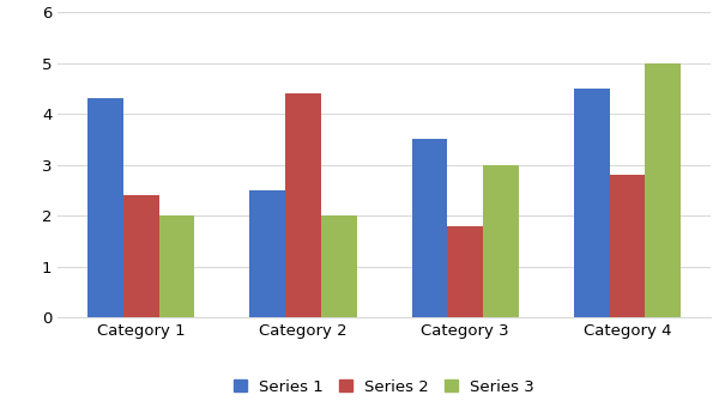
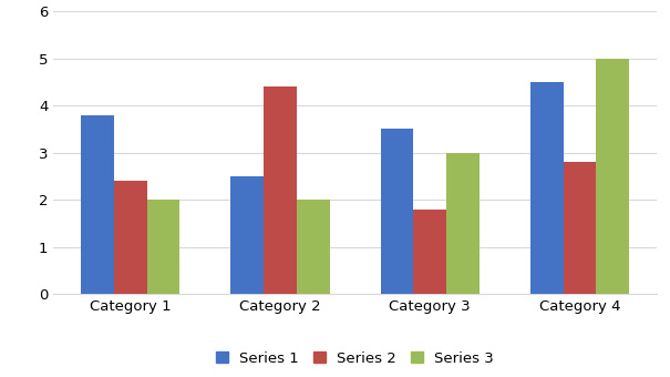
Series 1/Category 1: 4.3 -> 3.8
